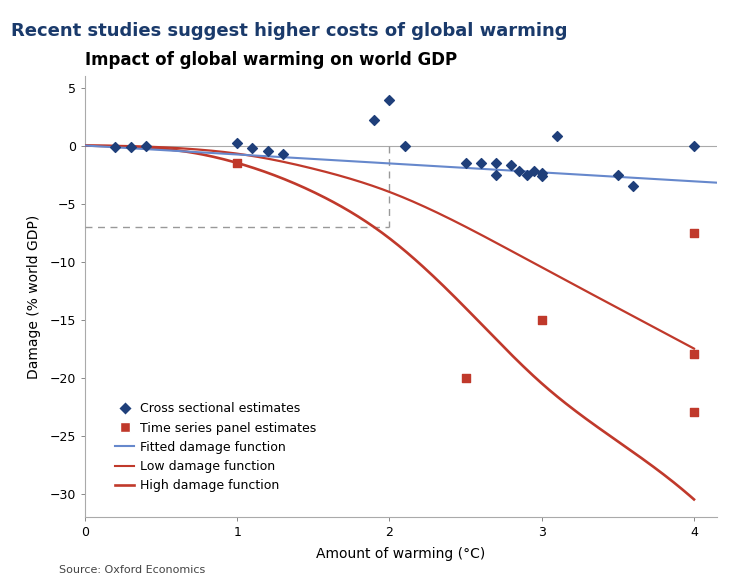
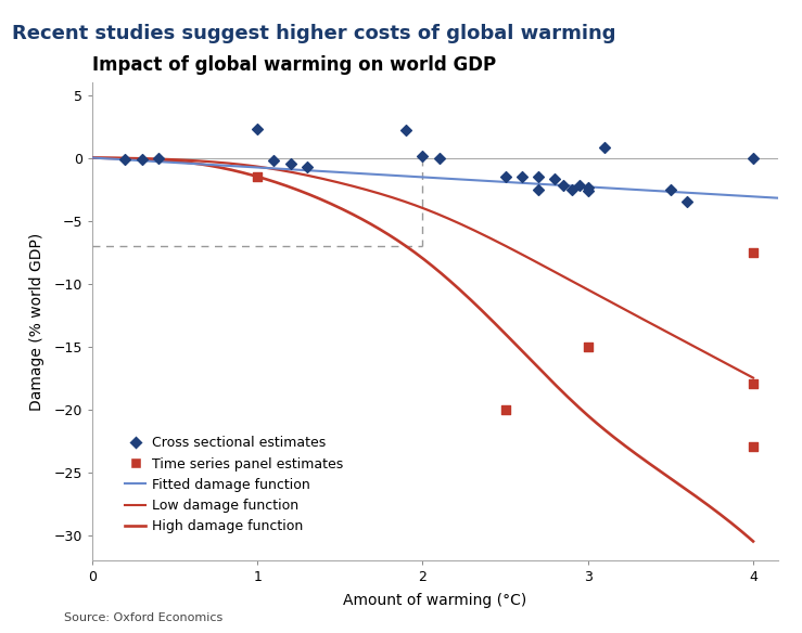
Cross sectional estimates/1: 0.2 -> 2.3
Cross sectional estimates/2: 3.9 -> 0.1
